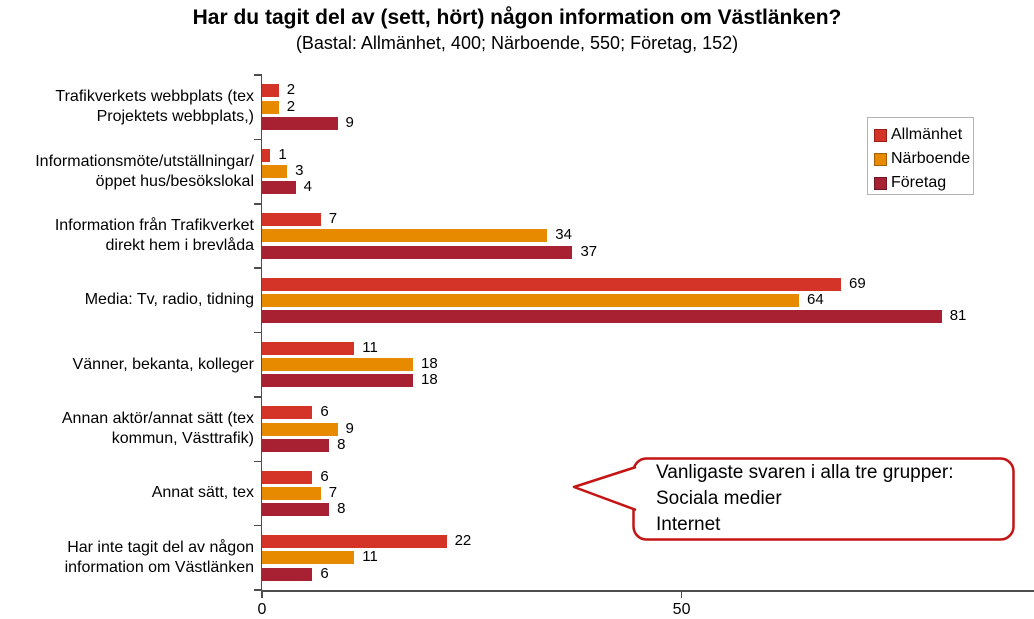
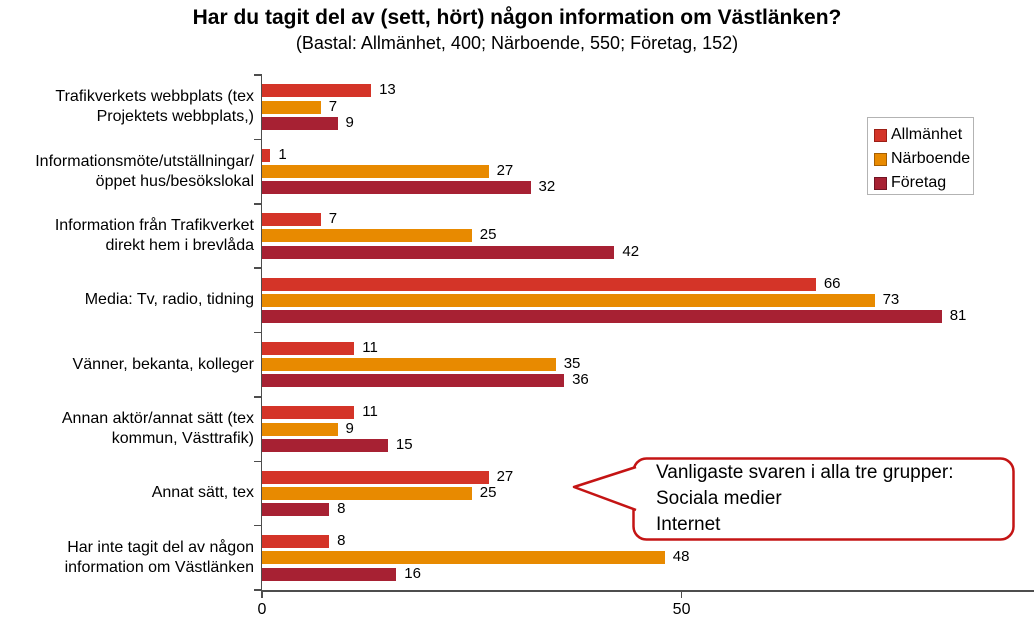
Allmänhet/Trafikverkets webbplats (tex Projektets webbplats,): 2 -> 13
Närboende/Trafikverkets webbplats (tex Projektets webbplats,): 2 -> 7
Närboende/Informationsmöte/utställningar/ öppet hus/besökslokal: 3 -> 27
Företag/Informationsmöte/utställningar/ öppet hus/besökslokal: 4 -> 32
Närboende/Information från Trafikverket direkt hem i brevlåda: 34 -> 25
Företag/Information från Trafikverket direkt hem i brevlåda: 37 -> 42
Allmänhet/Media: Tv, radio, tidning: 69 -> 66
Närboende/Media: Tv, radio, tidning: 64 -> 73
Närboende/Vänner, bekanta, kolleger: 18 -> 35
Företag/Vänner, bekanta, kolleger: 18 -> 36
Allmänhet/Annan aktör/annat sätt (tex kommun, Västtrafik): 6 -> 11
Företag/Annan aktör/annat sätt (tex kommun, Västtrafik): 8 -> 15
Allmänhet/Annat sätt, tex: 6 -> 27
Närboende/Annat sätt, tex: 7 -> 25
Allmänhet/Har inte tagit del av någon information om Västlänken: 22 -> 8
Närboende/Har inte tagit del av någon information om Västlänken: 11 -> 48
Företag/Har inte tagit del av någon information om Västlänken: 6 -> 16
